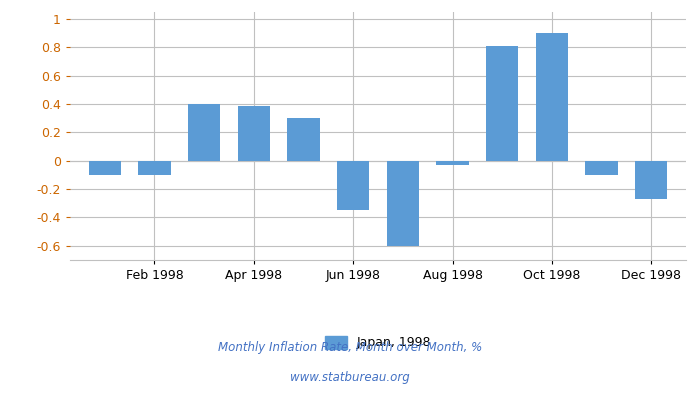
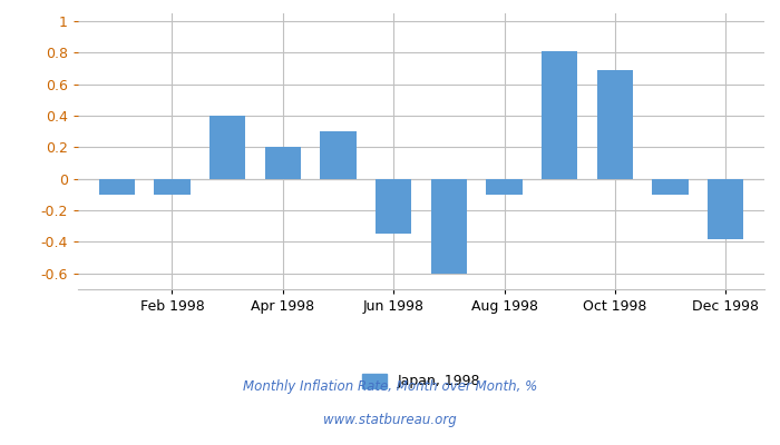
Apr 1998: 0.39 -> 0.20
Aug 1998: -0.03 -> -0.10
Oct 1998: 0.90 -> 0.69
Dec 1998: -0.27 -> -0.38
